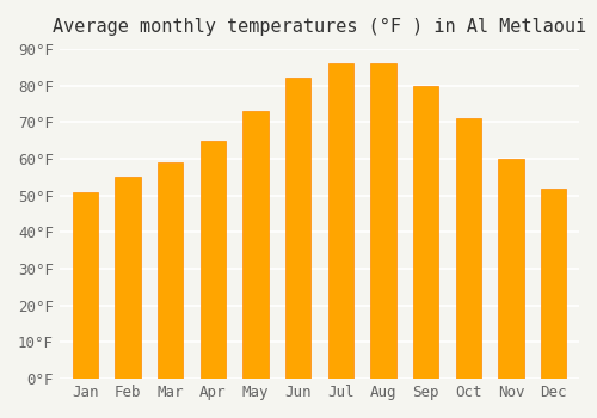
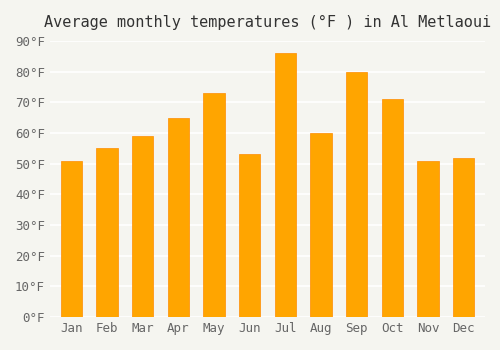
Jun: 82°F -> 53°F
Aug: 86°F -> 60°F
Nov: 60°F -> 51°F
